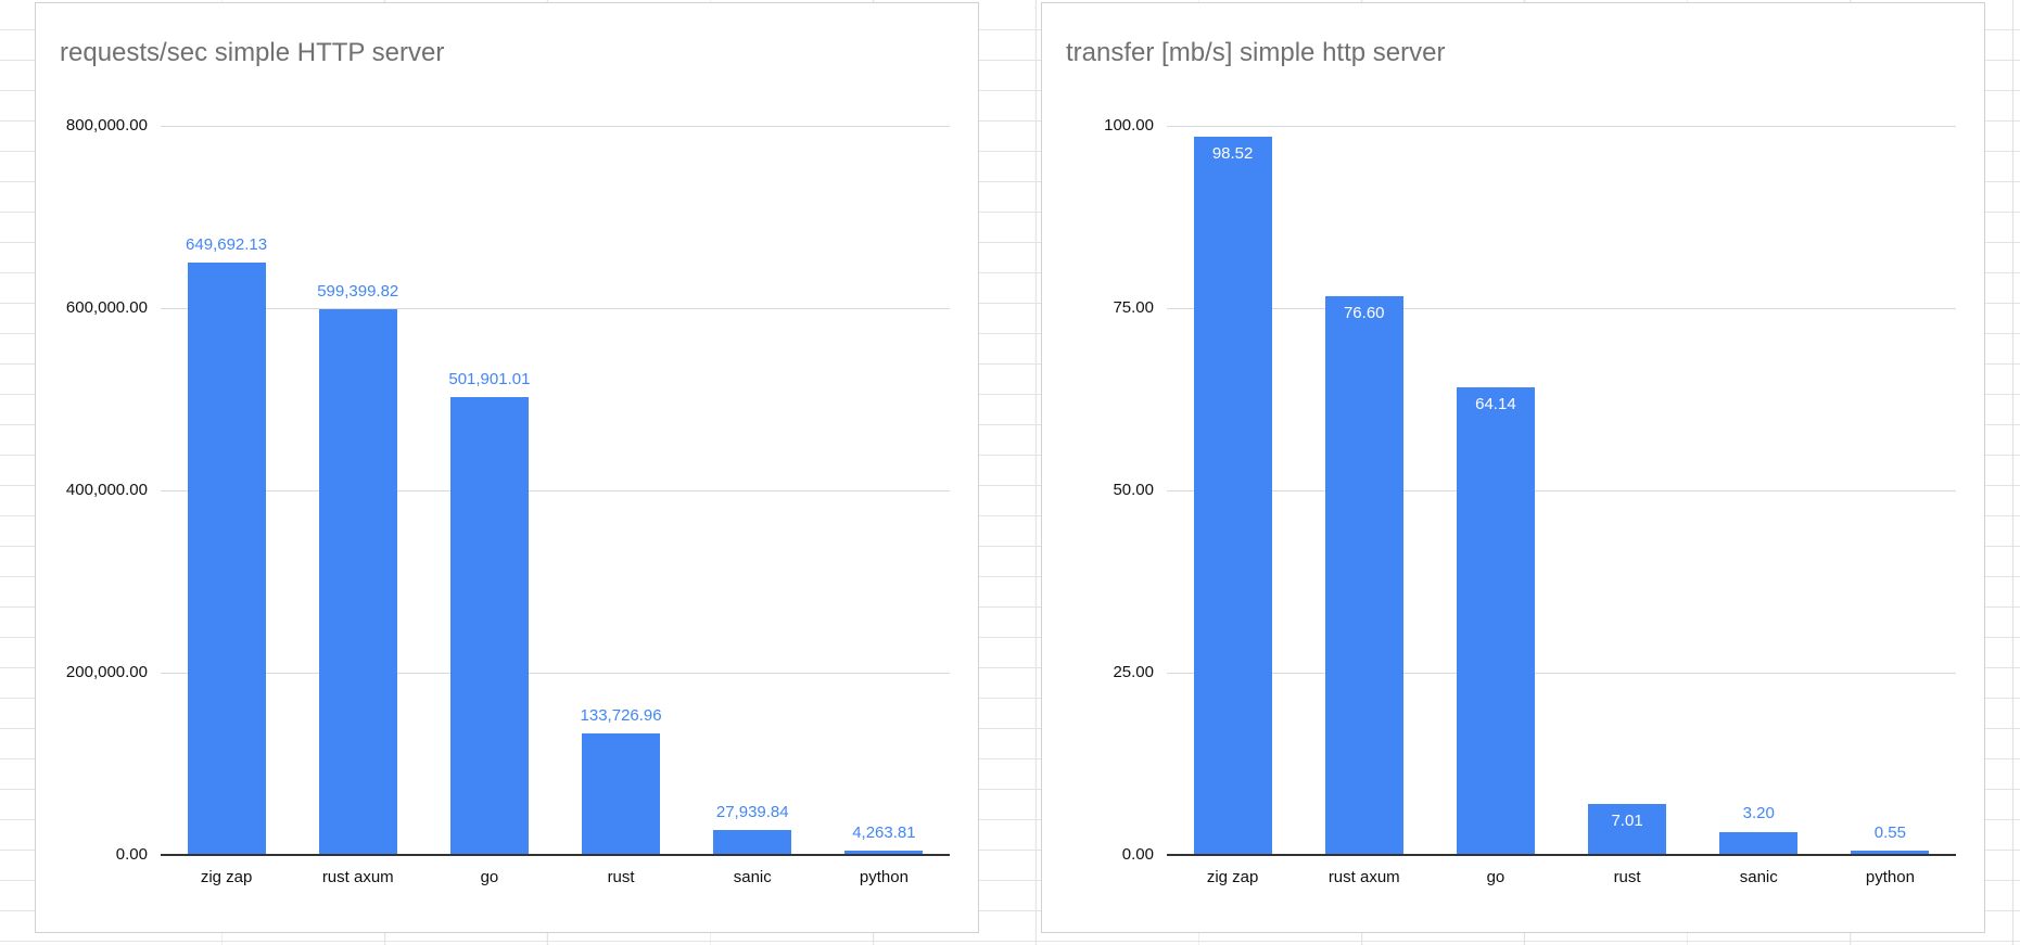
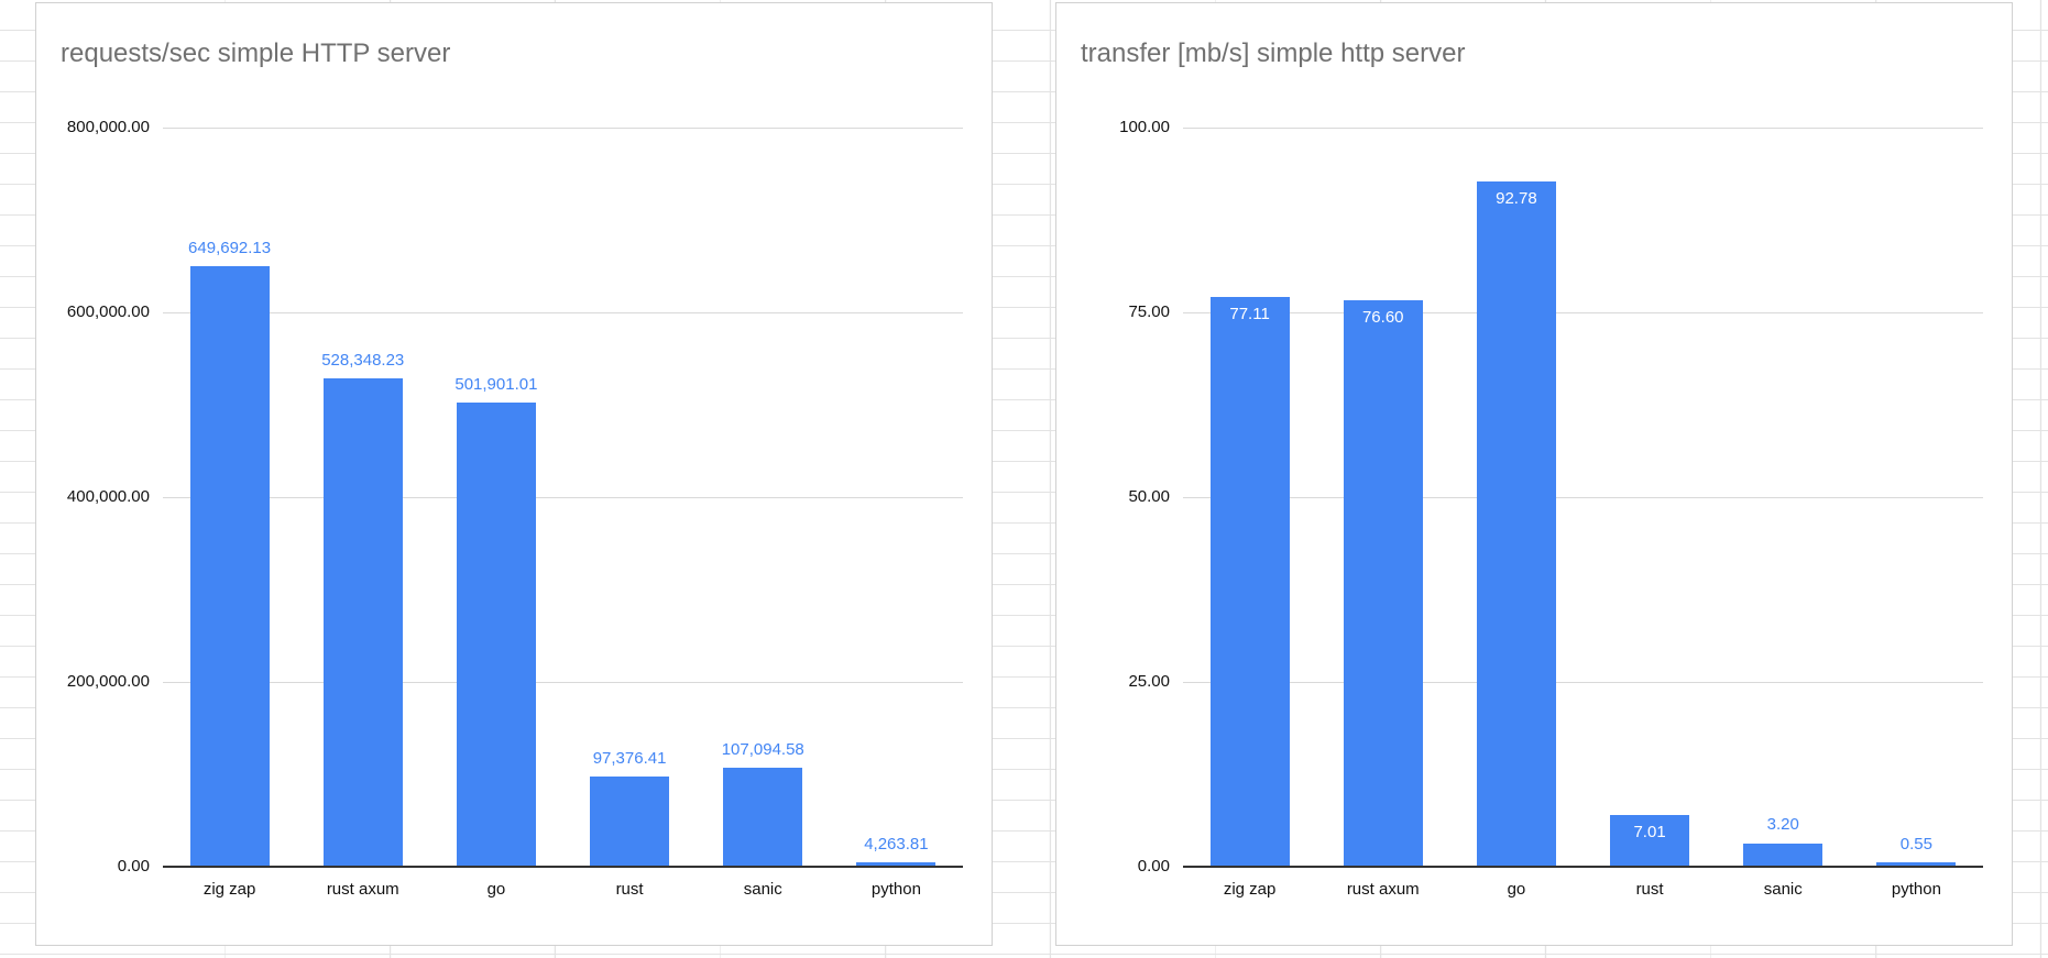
requests/sec simple HTTP server/rust axum: 599,399.82 -> 528,348.23
requests/sec simple HTTP server/rust: 133,726.96 -> 97,376.41
requests/sec simple HTTP server/sanic: 27,939.84 -> 107,094.58
transfer [mb/s] simple http server/zig zap: 98.52 -> 77.11
transfer [mb/s] simple http server/go: 64.14 -> 92.78
